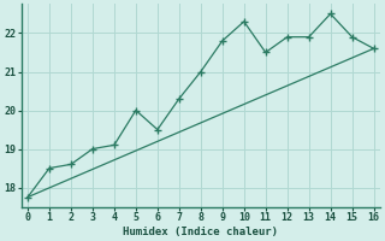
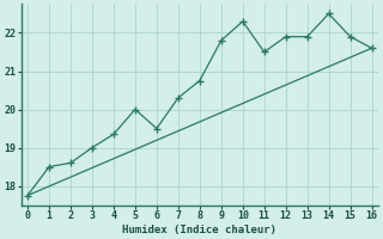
4: 19.10 -> 19.35
8: 21.00 -> 20.75
